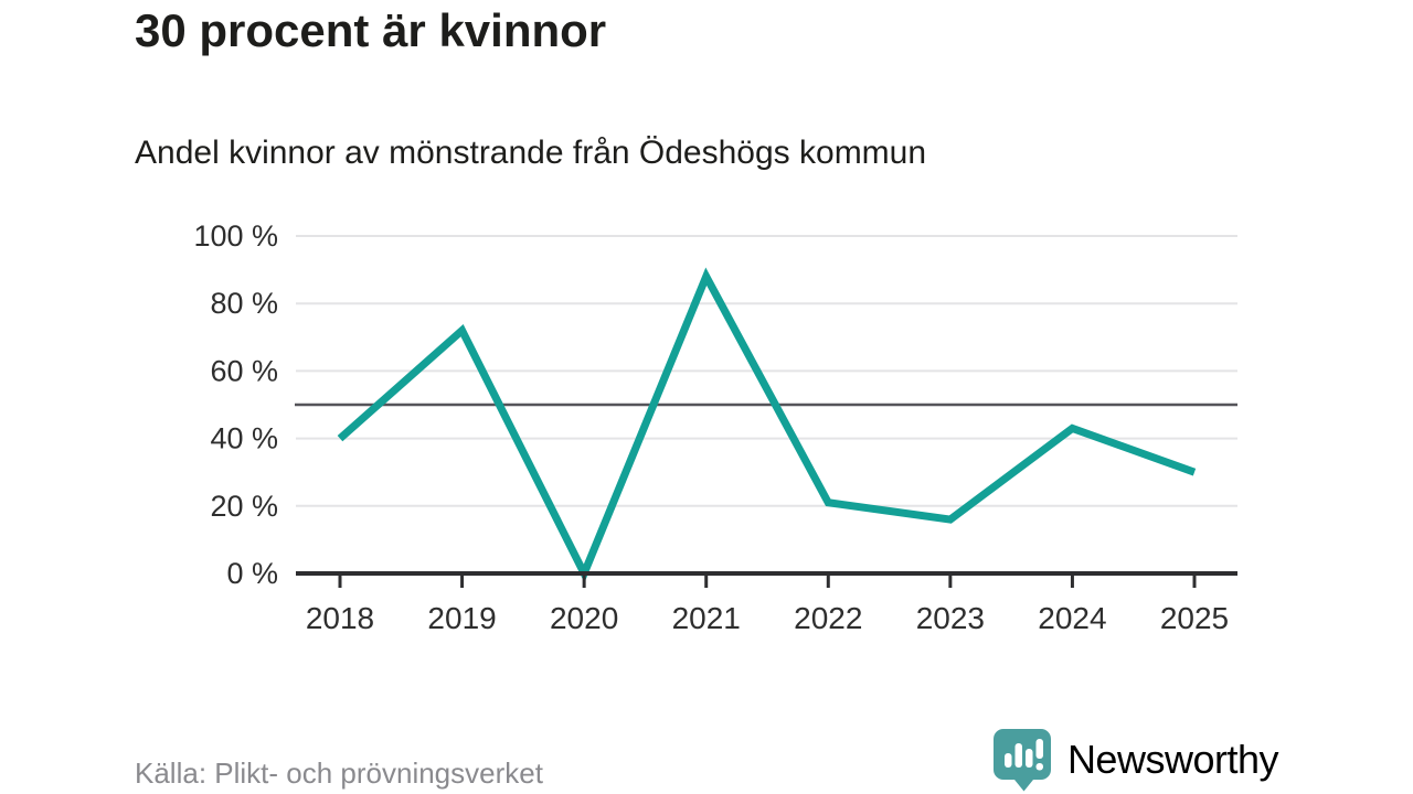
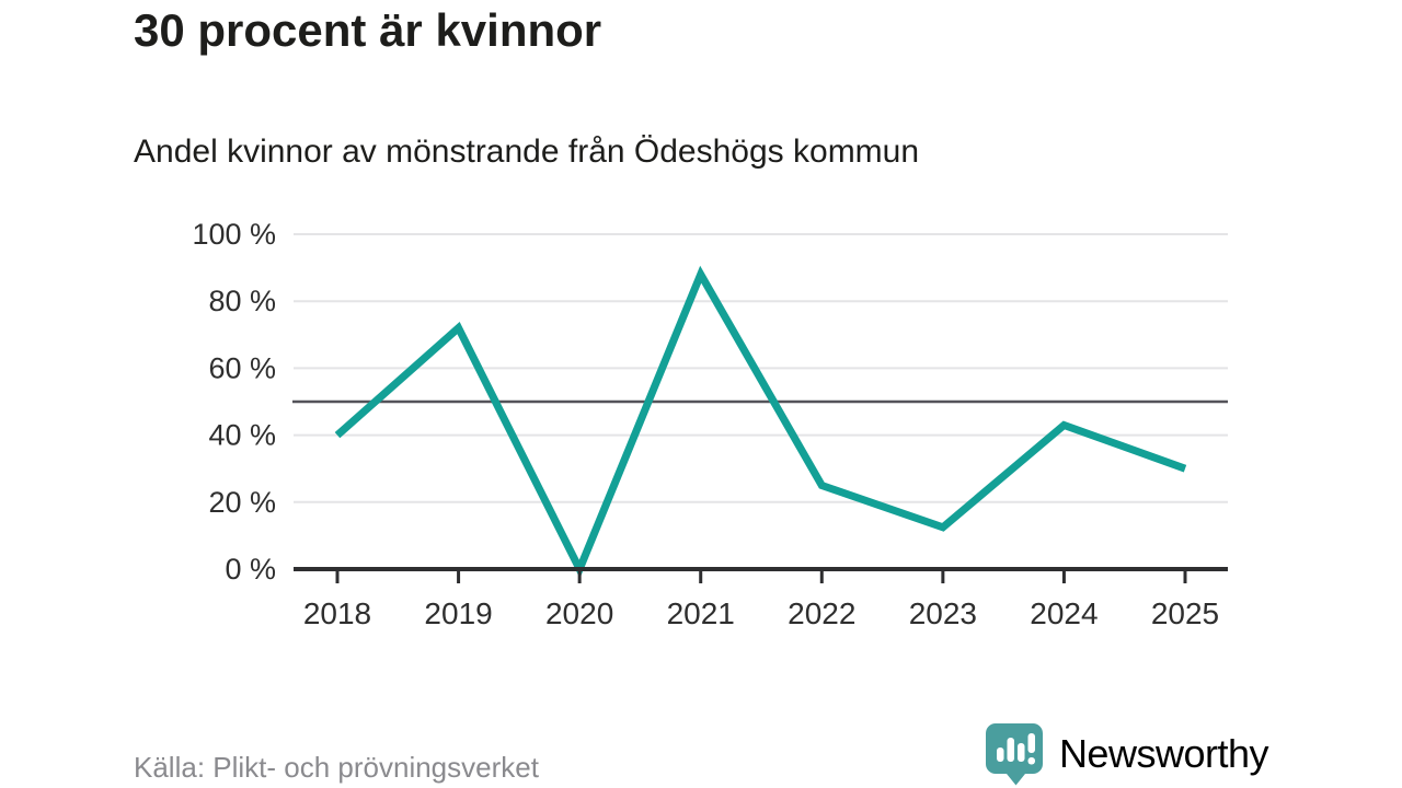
2022: 21% -> 25%
2023: 16% -> 12%
